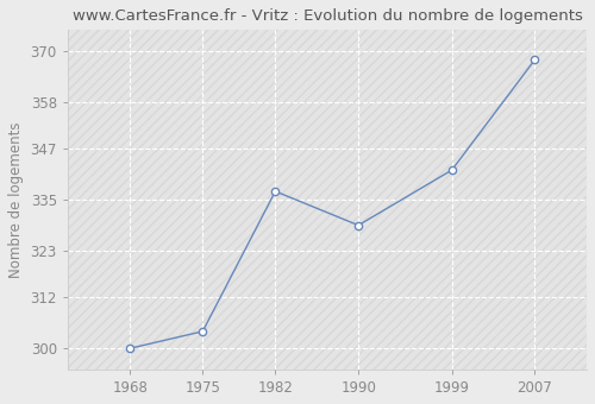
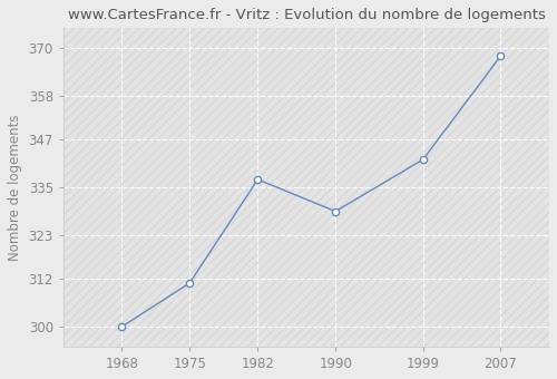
1975: 304 -> 311
